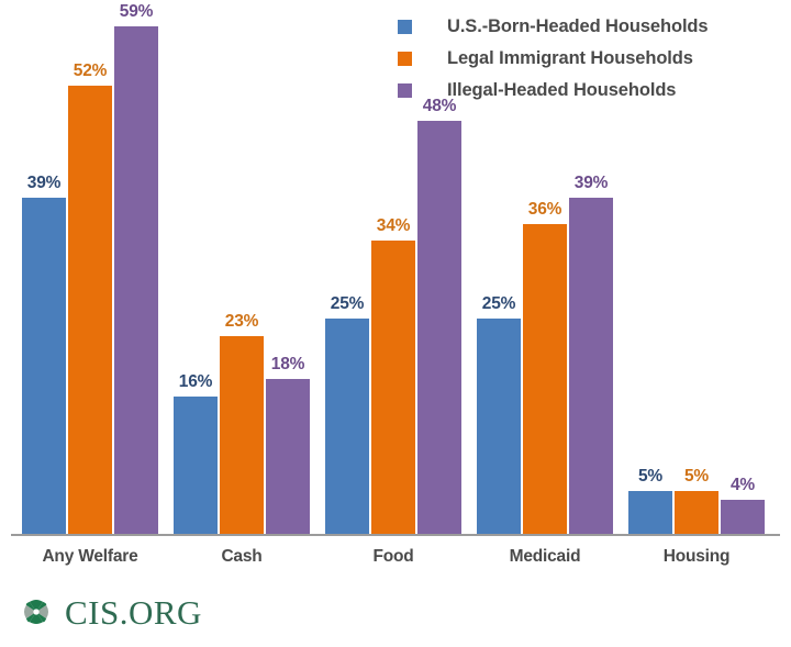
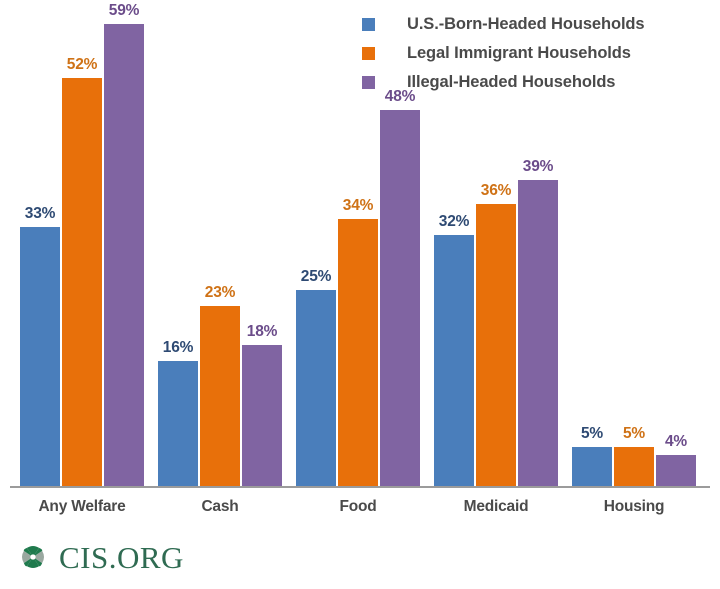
U.S.-Born-Headed Households/Any Welfare: 39% -> 33%
U.S.-Born-Headed Households/Medicaid: 25% -> 32%
